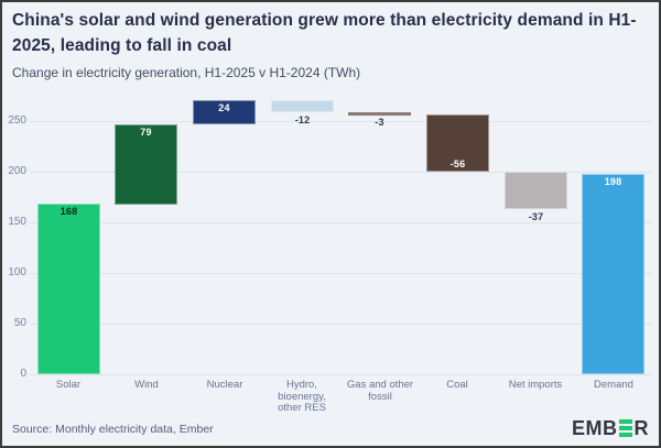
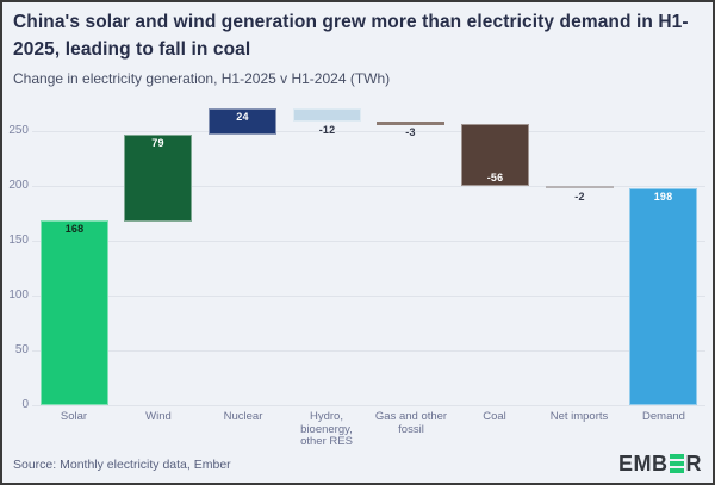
Net imports: -37 -> -2
